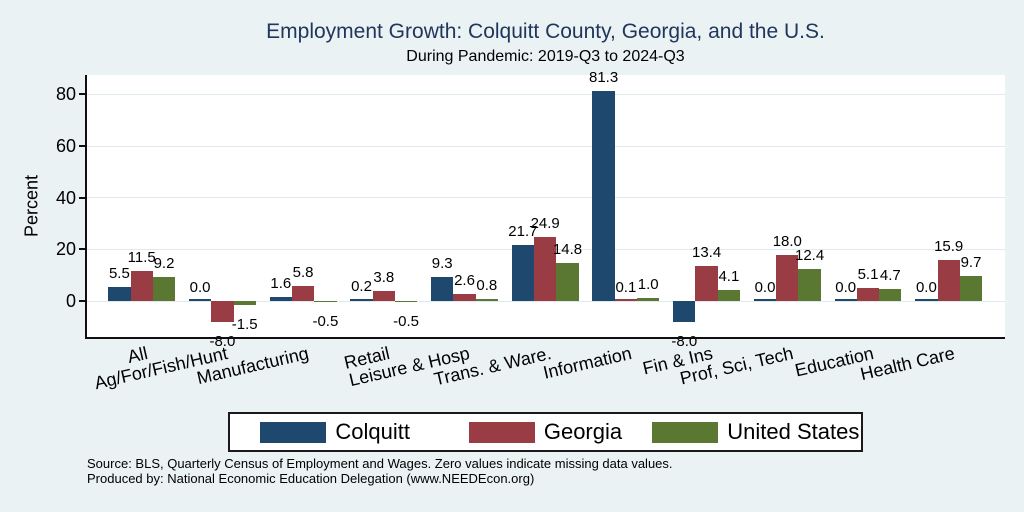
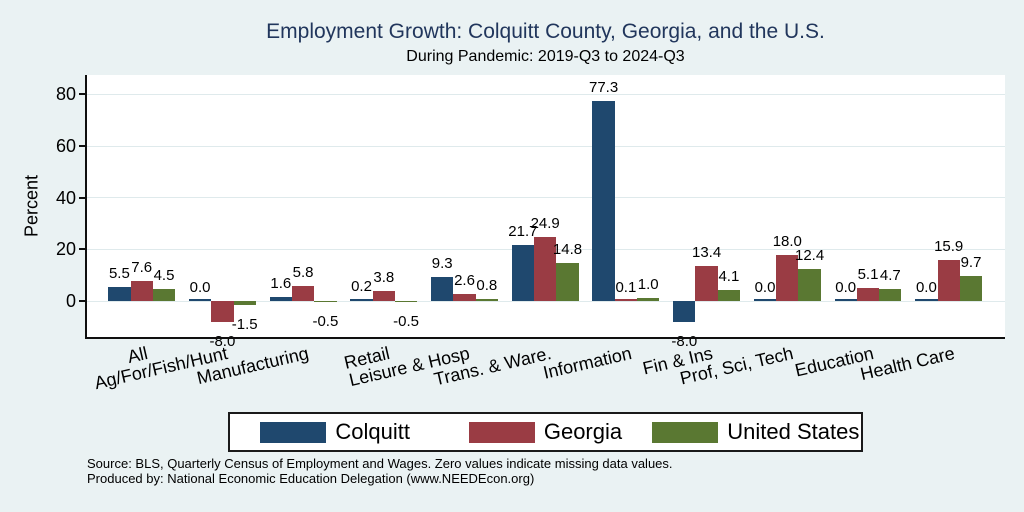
Georgia/All: 11.5 -> 7.6
United States/All: 9.2 -> 4.5
Colquitt/Information: 81.3 -> 77.3
